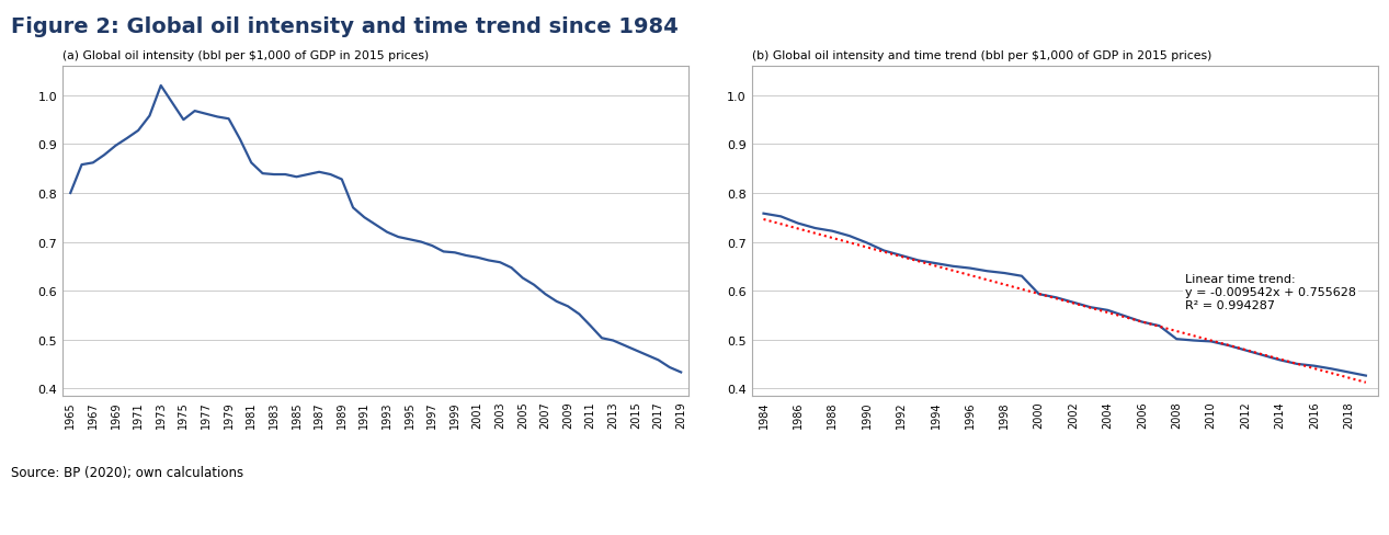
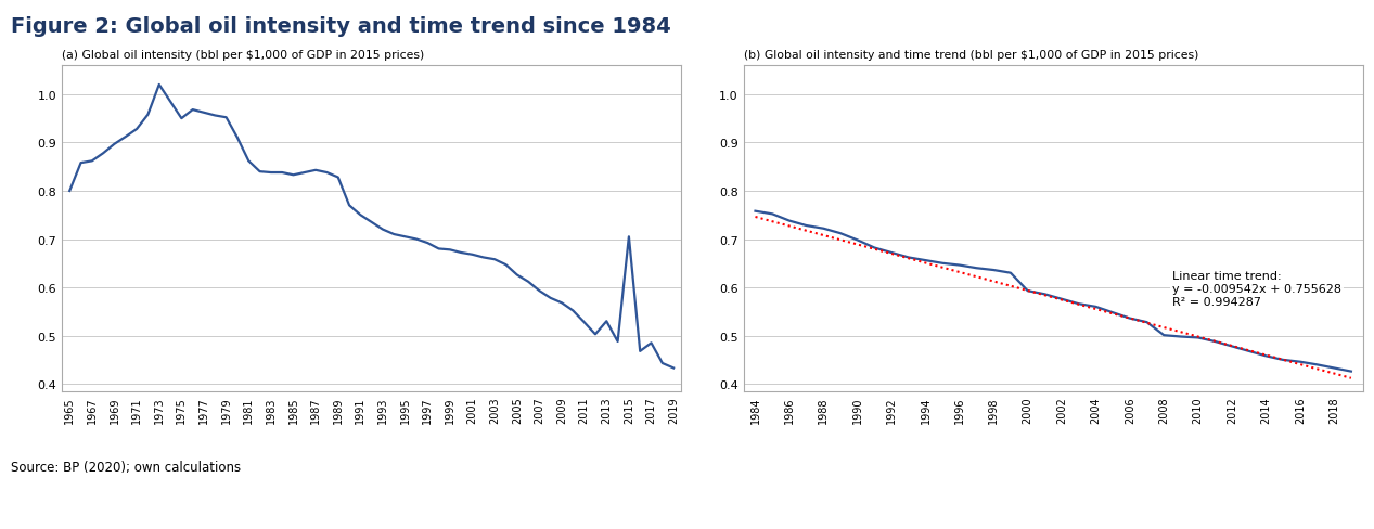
2013: 0.498 -> 0.530
2015: 0.478 -> 0.705
2017: 0.458 -> 0.485
